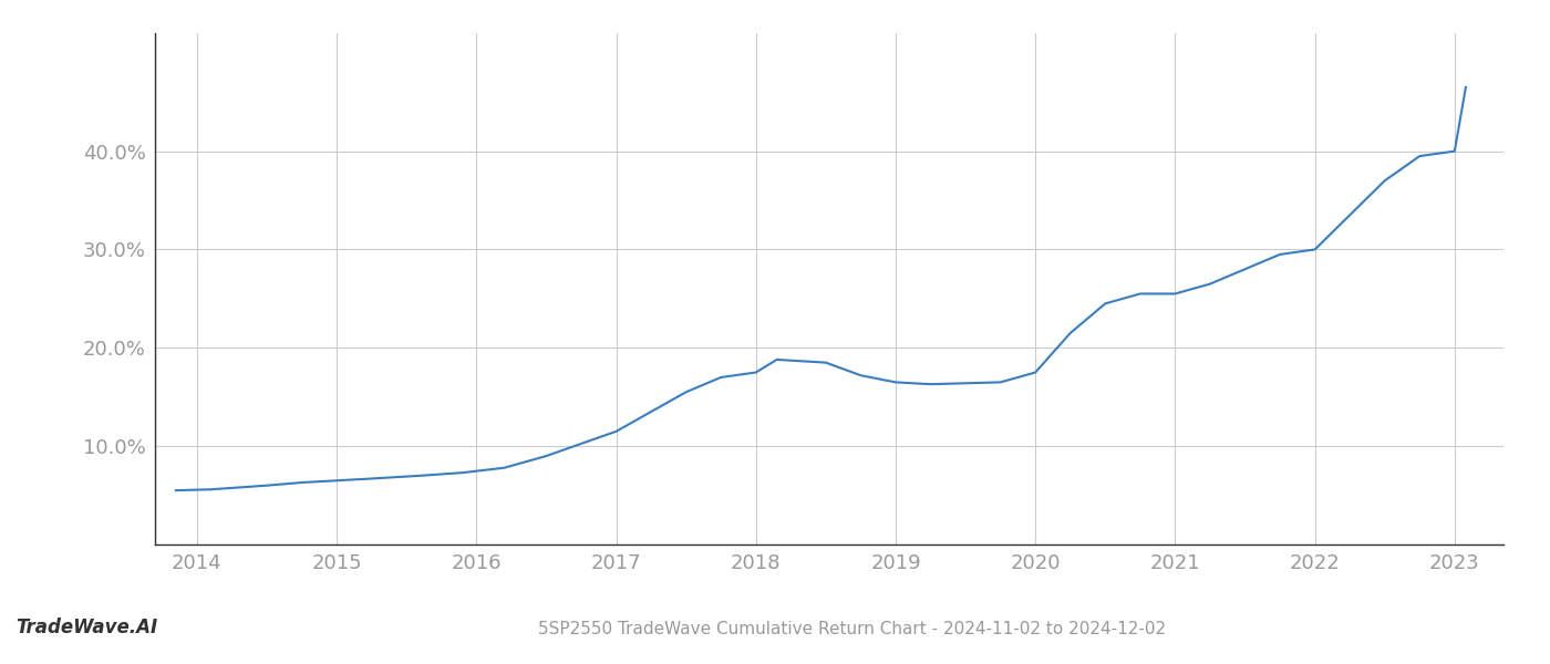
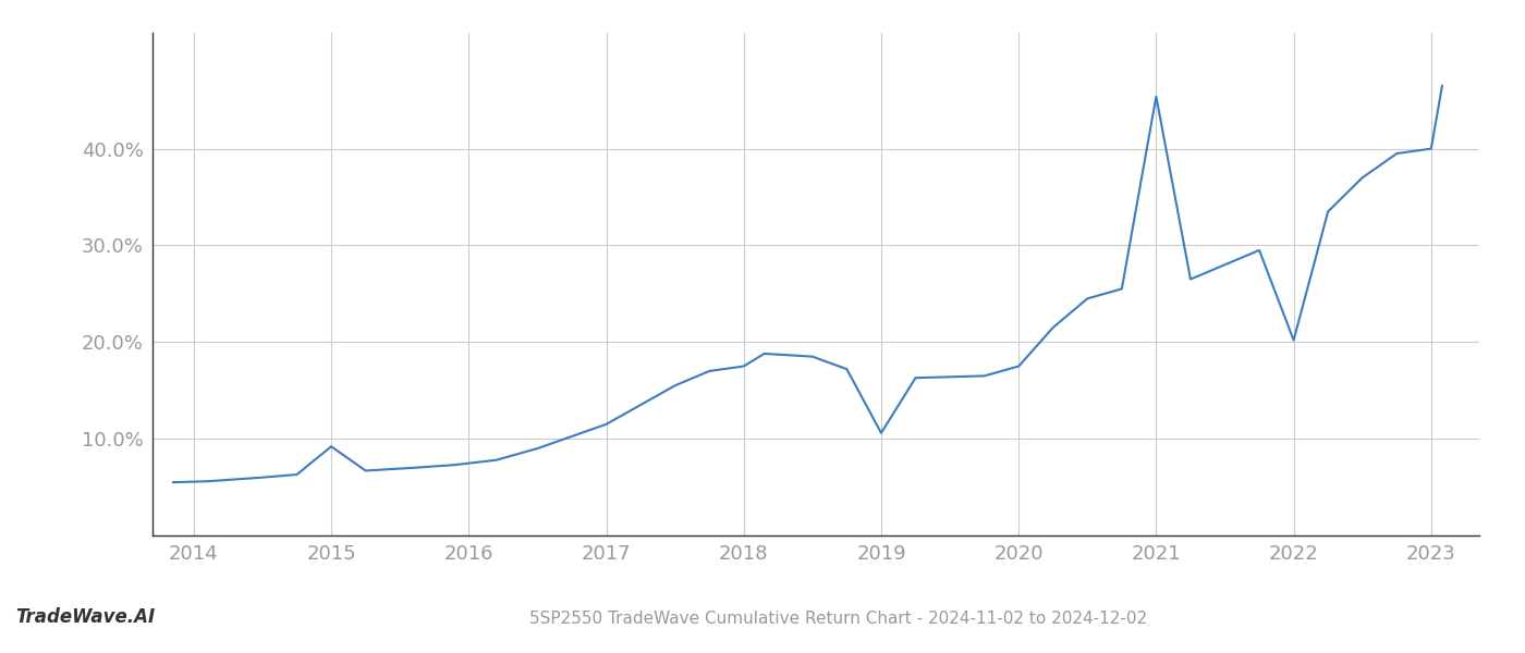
2015: 6.5% -> 9.2%
2019: 16.5% -> 10.6%
2021: 25.5% -> 45.4%
2022: 30.0% -> 20.2%
